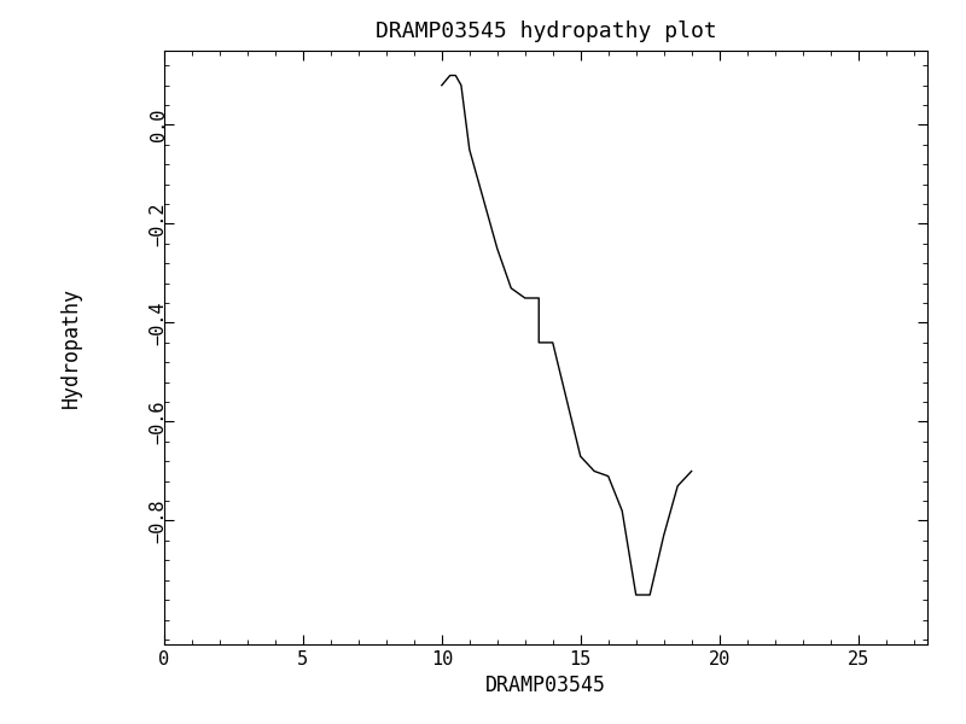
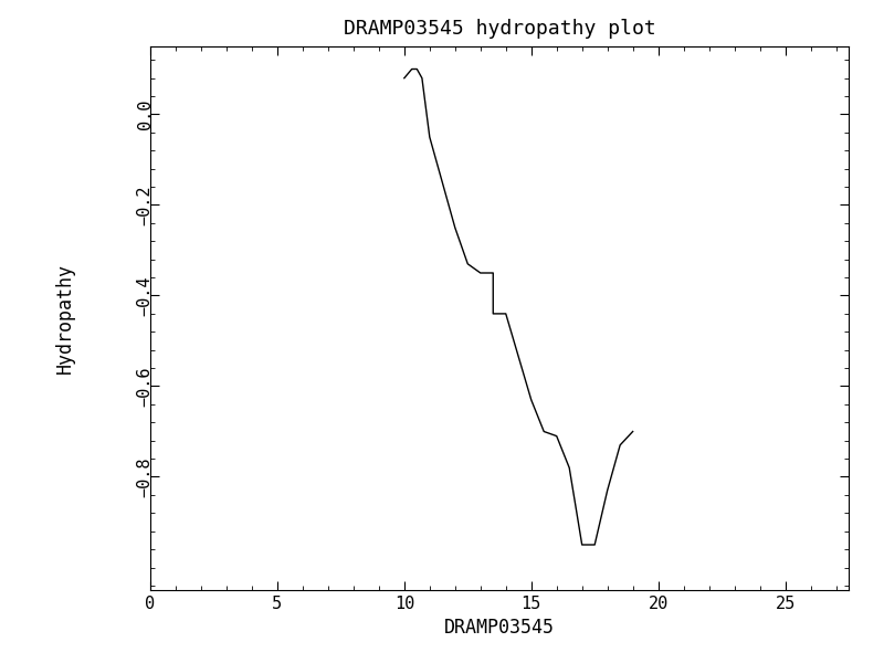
15: -0.67 -> -0.63
